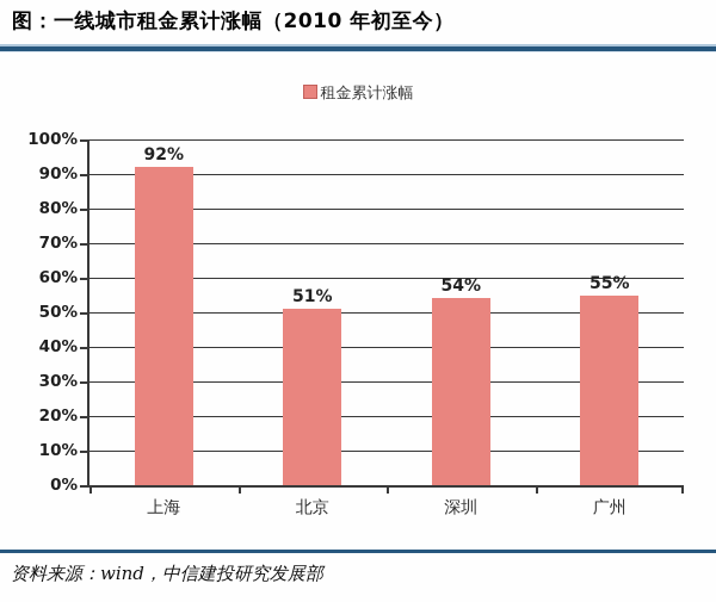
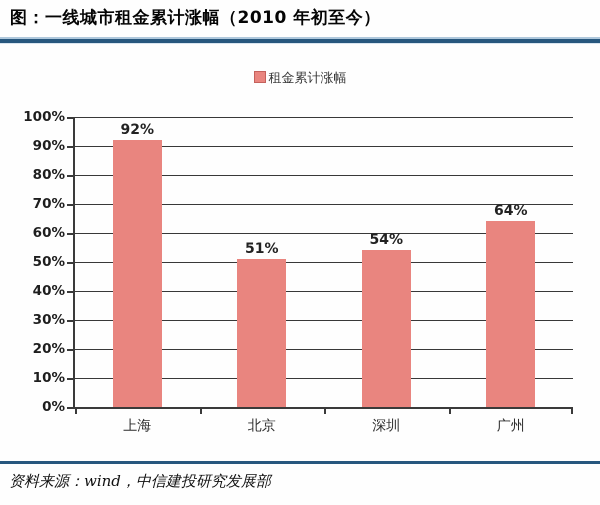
广州: 55% -> 64%
